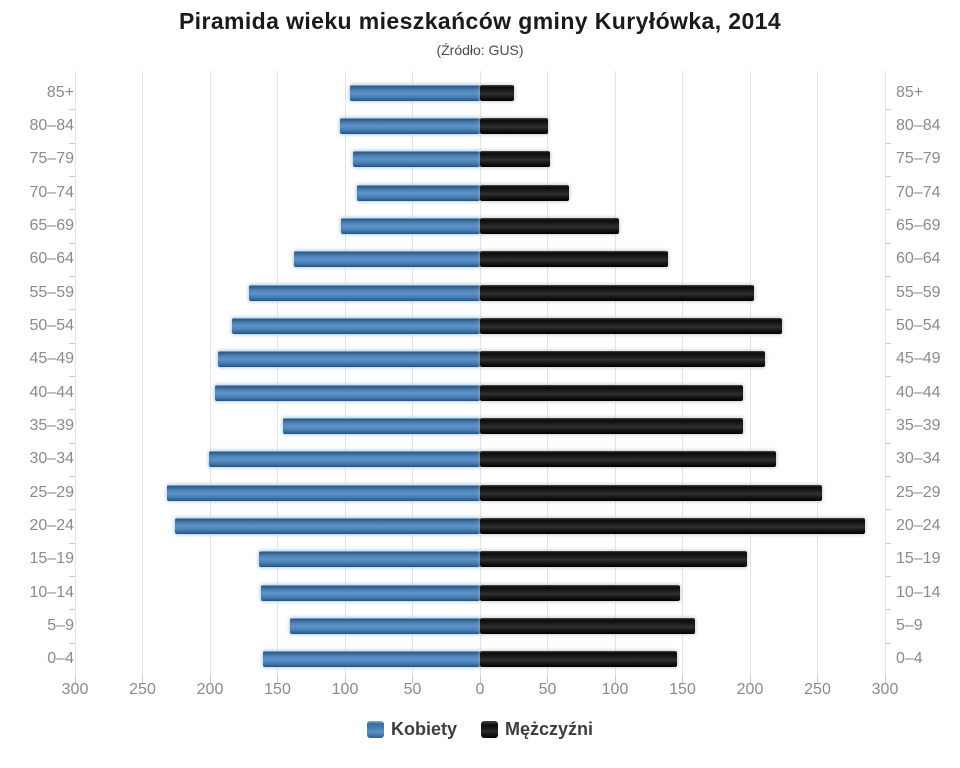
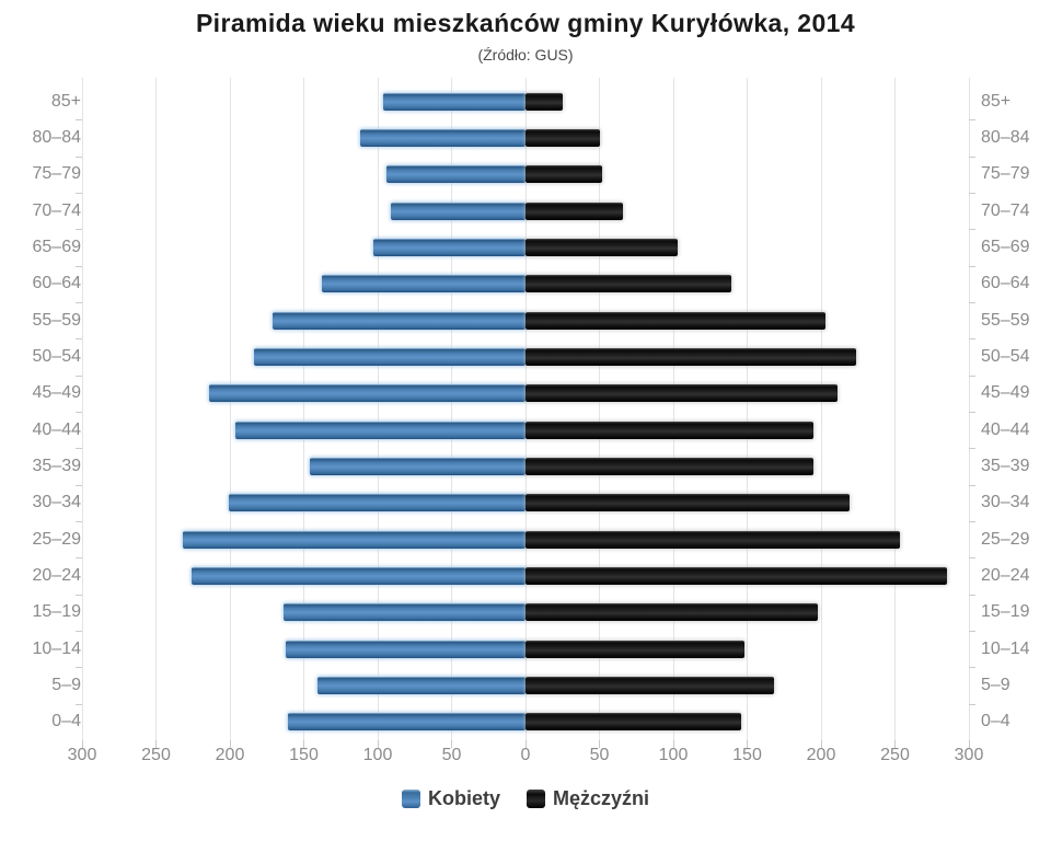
Kobiety/80–84: 104 -> 112
Kobiety/45–49: 194 -> 214
Mężczyźni/5–9: 159 -> 168
